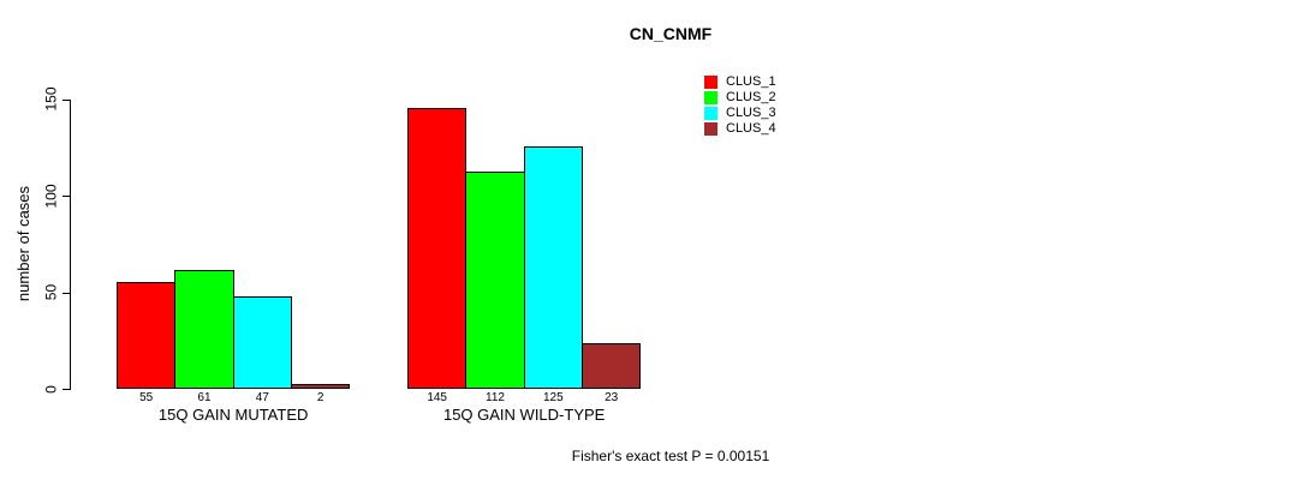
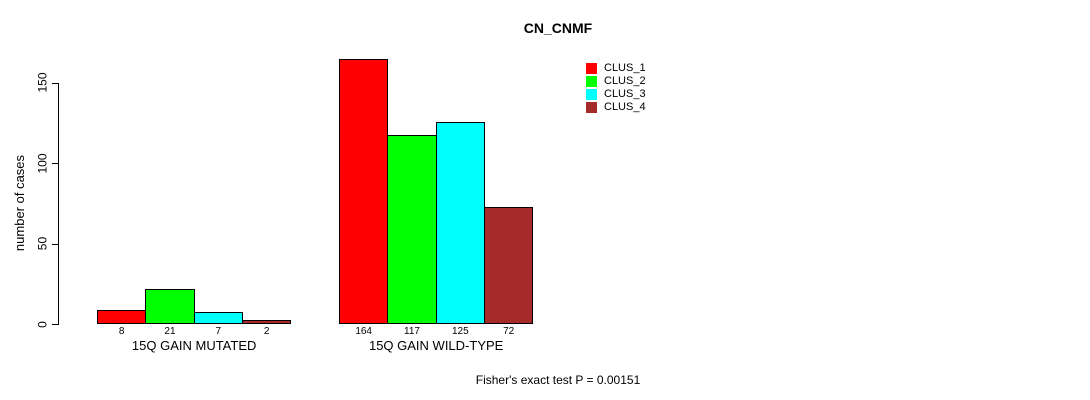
CLUS_1/15Q GAIN MUTATED: 55 -> 8
CLUS_2/15Q GAIN MUTATED: 61 -> 21
CLUS_3/15Q GAIN MUTATED: 47 -> 7
CLUS_1/15Q GAIN WILD-TYPE: 145 -> 164
CLUS_2/15Q GAIN WILD-TYPE: 112 -> 117
CLUS_4/15Q GAIN WILD-TYPE: 23 -> 72
